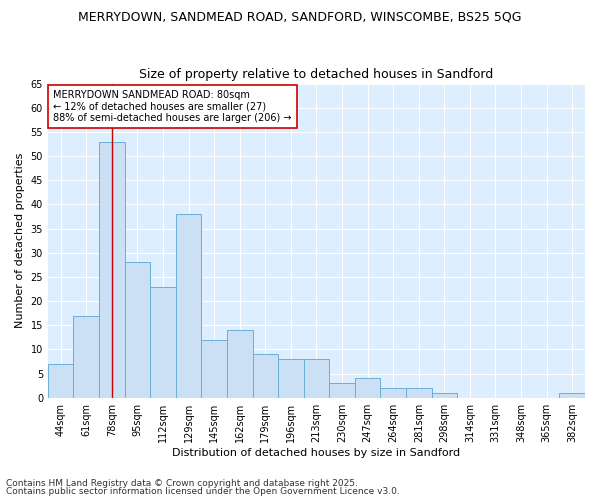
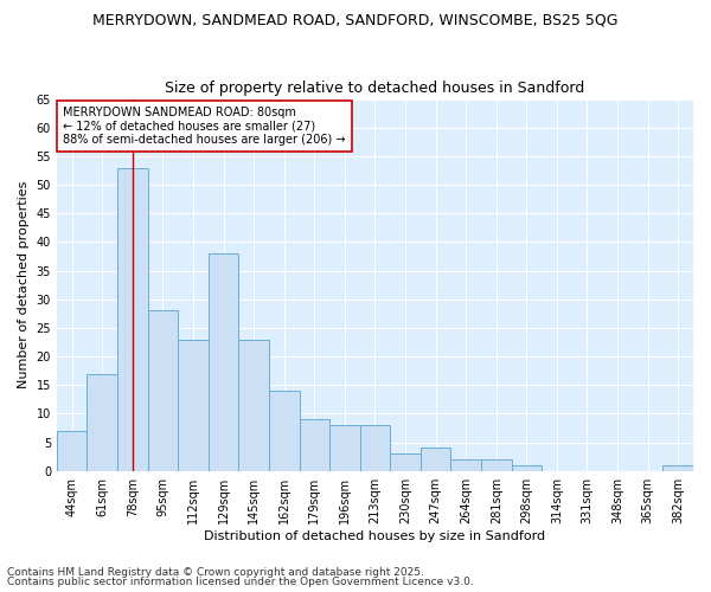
145sqm: 12 -> 23
